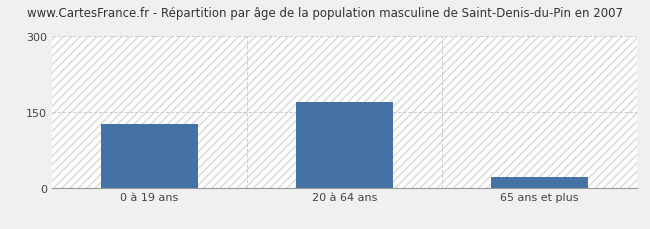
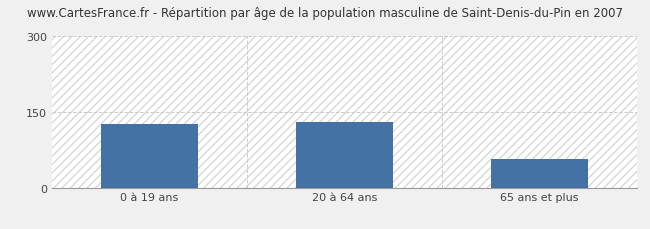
20 à 64 ans: 170 -> 130
65 ans et plus: 20 -> 56
